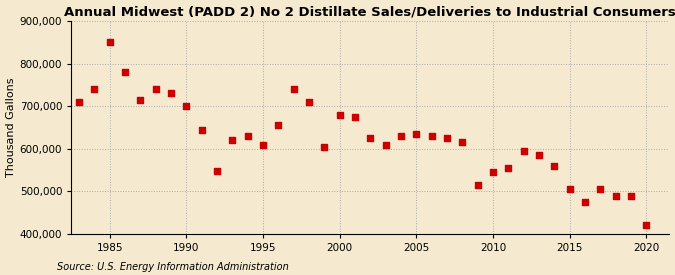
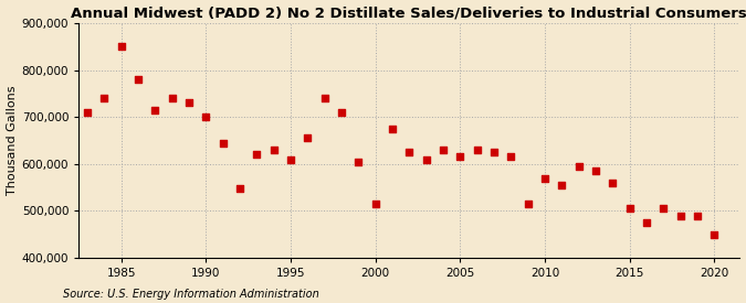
2000: 680,000 -> 515,000
2005: 635,000 -> 615,000
2010: 545,000 -> 570,000
2020: 420,000 -> 450,000
